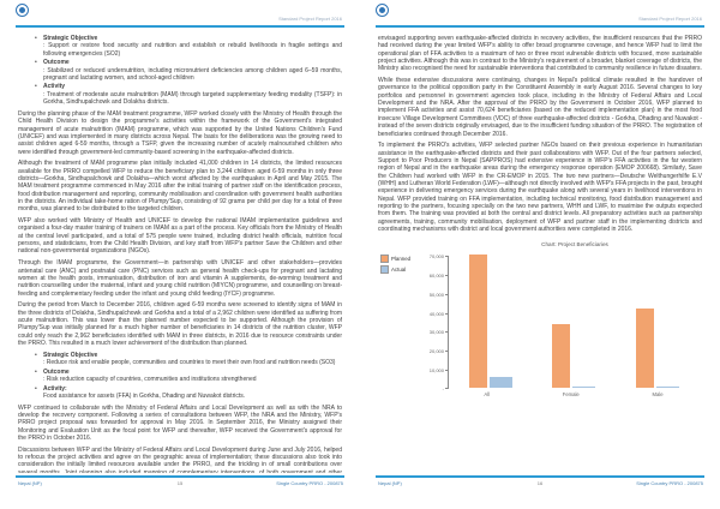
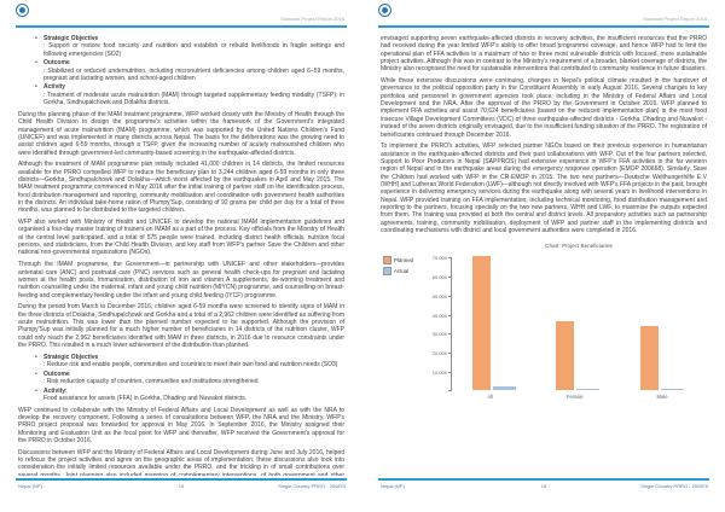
Actual/All: 6000 -> 2000
Planned/Female: 34000 -> 36000
Planned/Male: 42000 -> 34000
